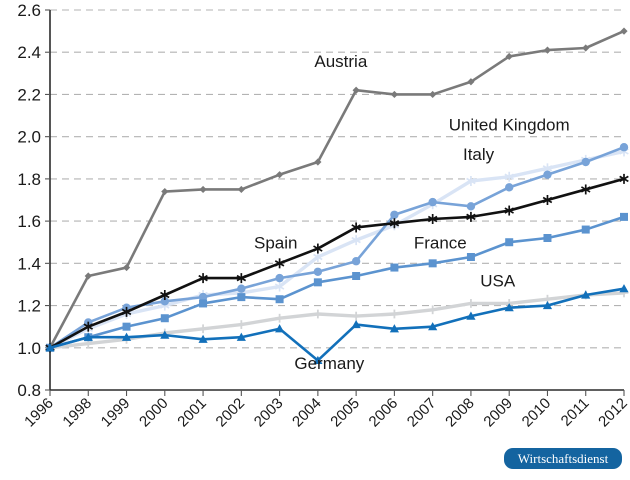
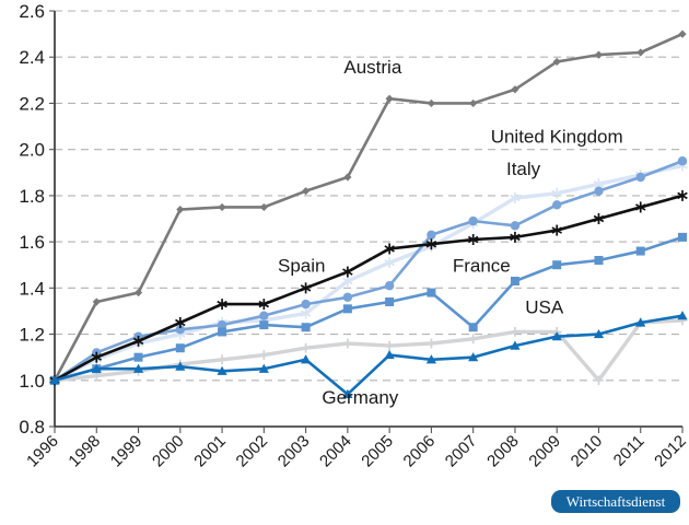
France/2007: 1.40 -> 1.23
USA/2010: 1.23 -> 1.00
